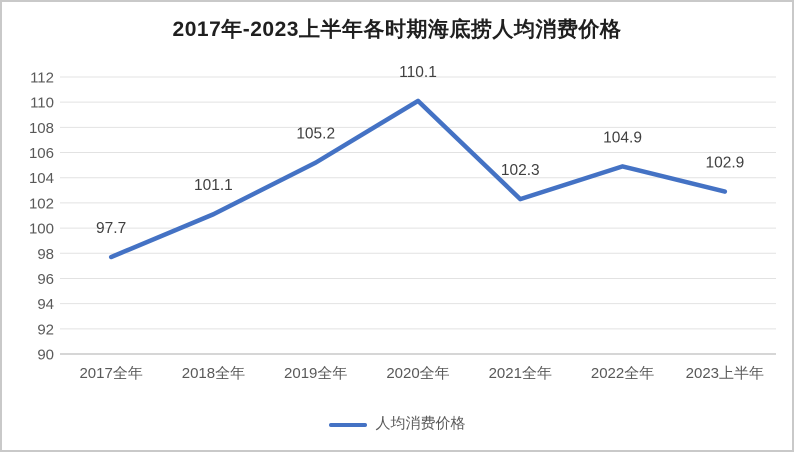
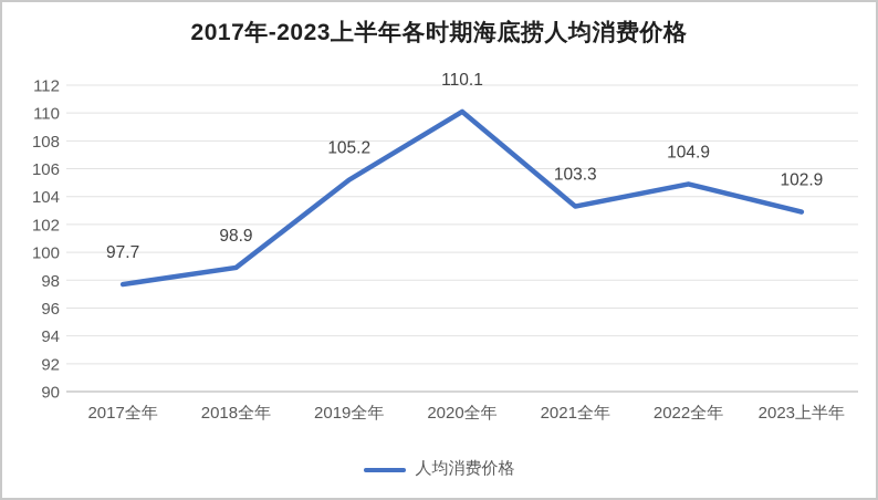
2018全年: 101.1 -> 98.9
2021全年: 102.3 -> 103.3
